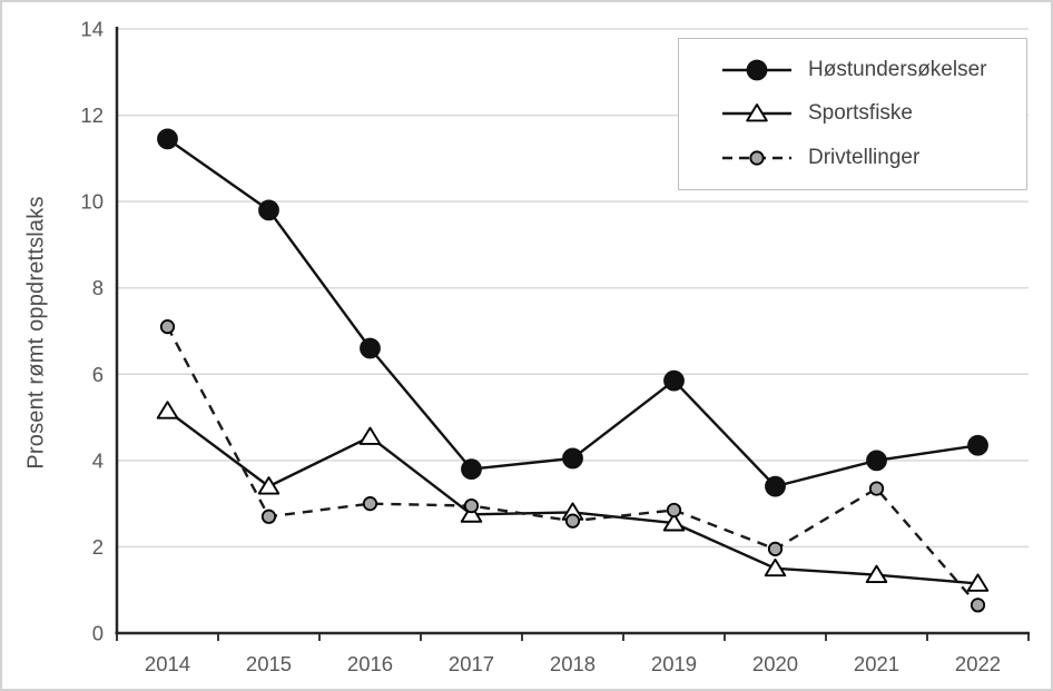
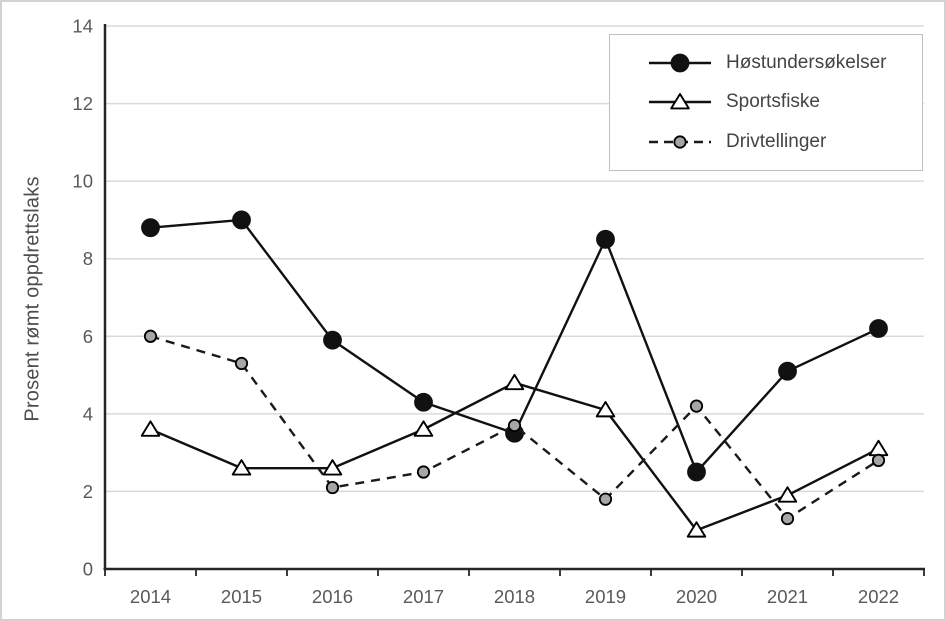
Høstundersøkelser/2014: 11.4 -> 8.8
Sportsfiske/2014: 5.2 -> 3.6
Drivtellinger/2014: 7.1 -> 6.0
Høstundersøkelser/2015: 9.8 -> 9.0
Sportsfiske/2015: 3.4 -> 2.6
Drivtellinger/2015: 2.7 -> 5.3
Høstundersøkelser/2016: 6.6 -> 5.9
Sportsfiske/2016: 4.5 -> 2.6
Drivtellinger/2016: 3.0 -> 2.1
Høstundersøkelser/2017: 3.8 -> 4.3
Sportsfiske/2017: 2.8 -> 3.6
Drivtellinger/2017: 3.0 -> 2.5
Høstundersøkelser/2018: 4.0 -> 3.5
Sportsfiske/2018: 2.8 -> 4.8
Drivtellinger/2018: 2.6 -> 3.7
Høstundersøkelser/2019: 5.8 -> 8.5
Sportsfiske/2019: 2.5 -> 4.1
Drivtellinger/2019: 2.9 -> 1.8
Høstundersøkelser/2020: 3.4 -> 2.5
Sportsfiske/2020: 1.5 -> 1.0
Drivtellinger/2020: 1.9 -> 4.2
Høstundersøkelser/2021: 4.0 -> 5.1
Sportsfiske/2021: 1.4 -> 1.9
Drivtellinger/2021: 3.4 -> 1.3
Høstundersøkelser/2022: 4.3 -> 6.2
Sportsfiske/2022: 1.1 -> 3.1
Drivtellinger/2022: 0.7 -> 2.8
